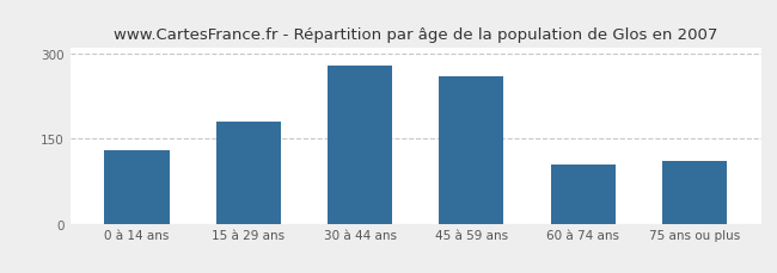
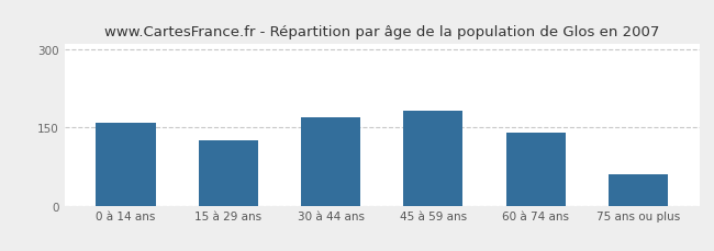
0 à 14 ans: 130 -> 160
15 à 29 ans: 180 -> 125
30 à 44 ans: 280 -> 170
45 à 59 ans: 260 -> 182
60 à 74 ans: 105 -> 140
75 ans ou plus: 110 -> 60
